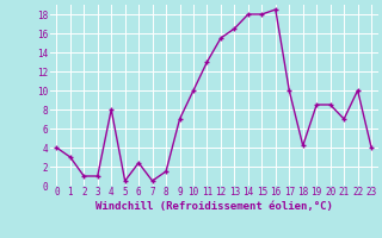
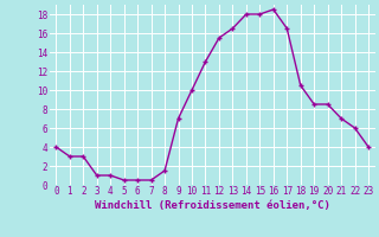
2: 1.0 -> 3.0
4: 8.0 -> 1.0
6: 2.4 -> 0.5
17: 10.0 -> 16.5
18: 4.2 -> 10.5
22: 10.0 -> 6.0
